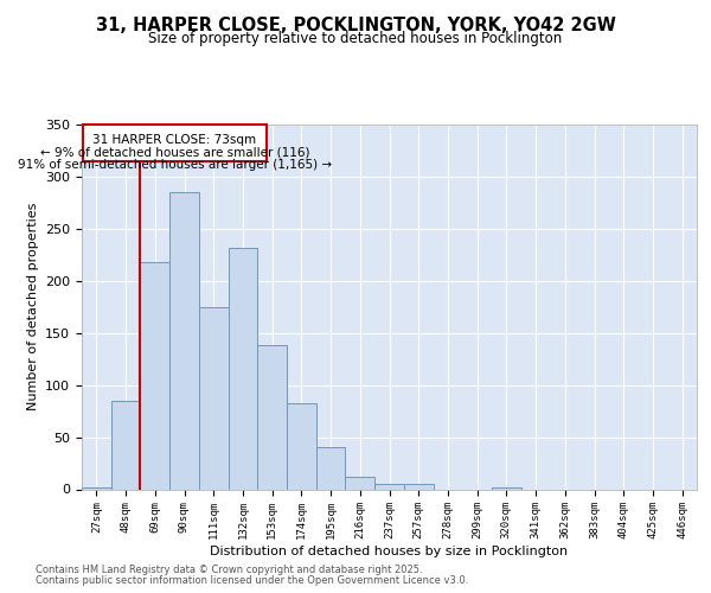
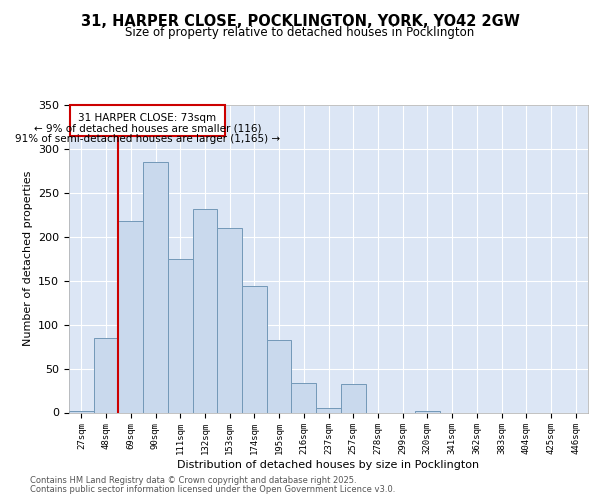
153sqm: 138 -> 210
174sqm: 83 -> 144
195sqm: 40 -> 82
216sqm: 12 -> 34
257sqm: 5 -> 32
